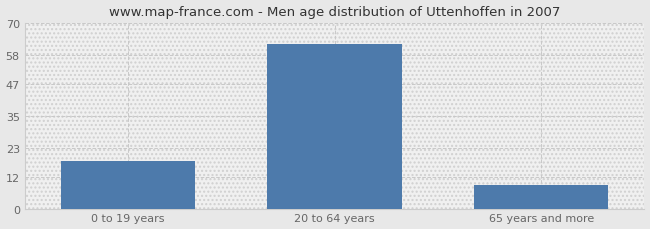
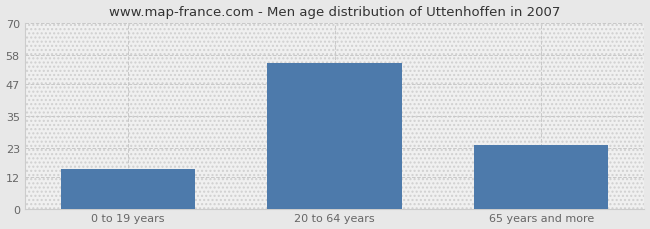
0 to 19 years: 18 -> 15
20 to 64 years: 62 -> 55
65 years and more: 9 -> 24
